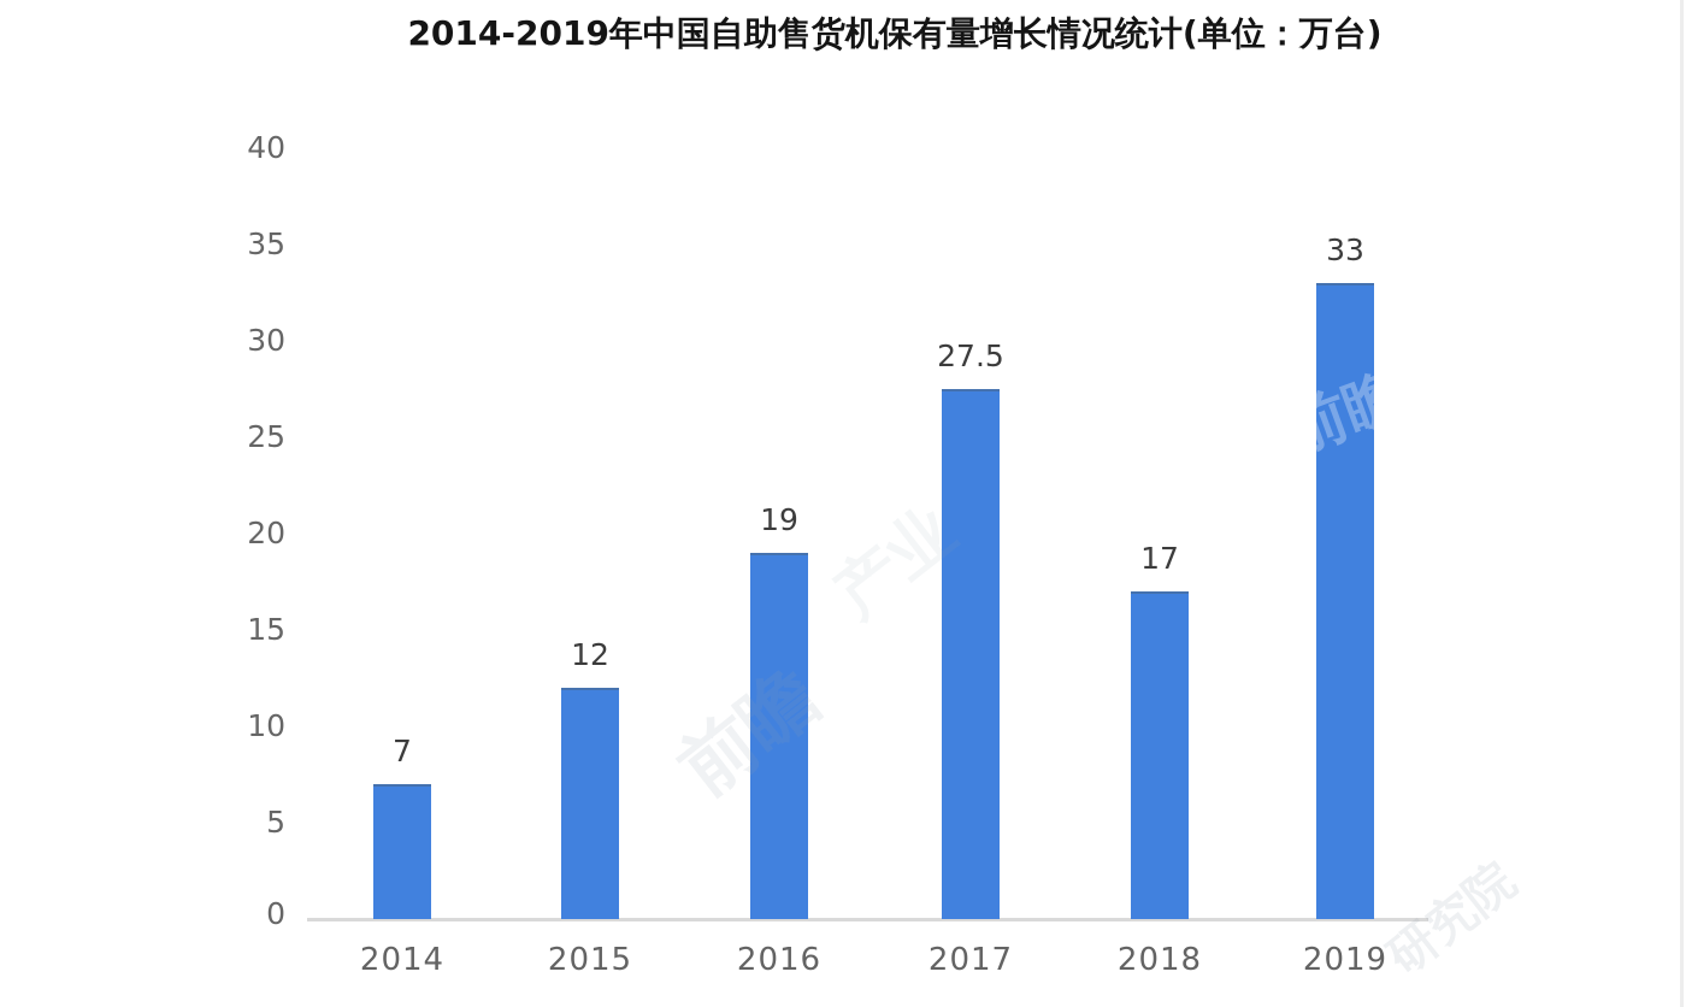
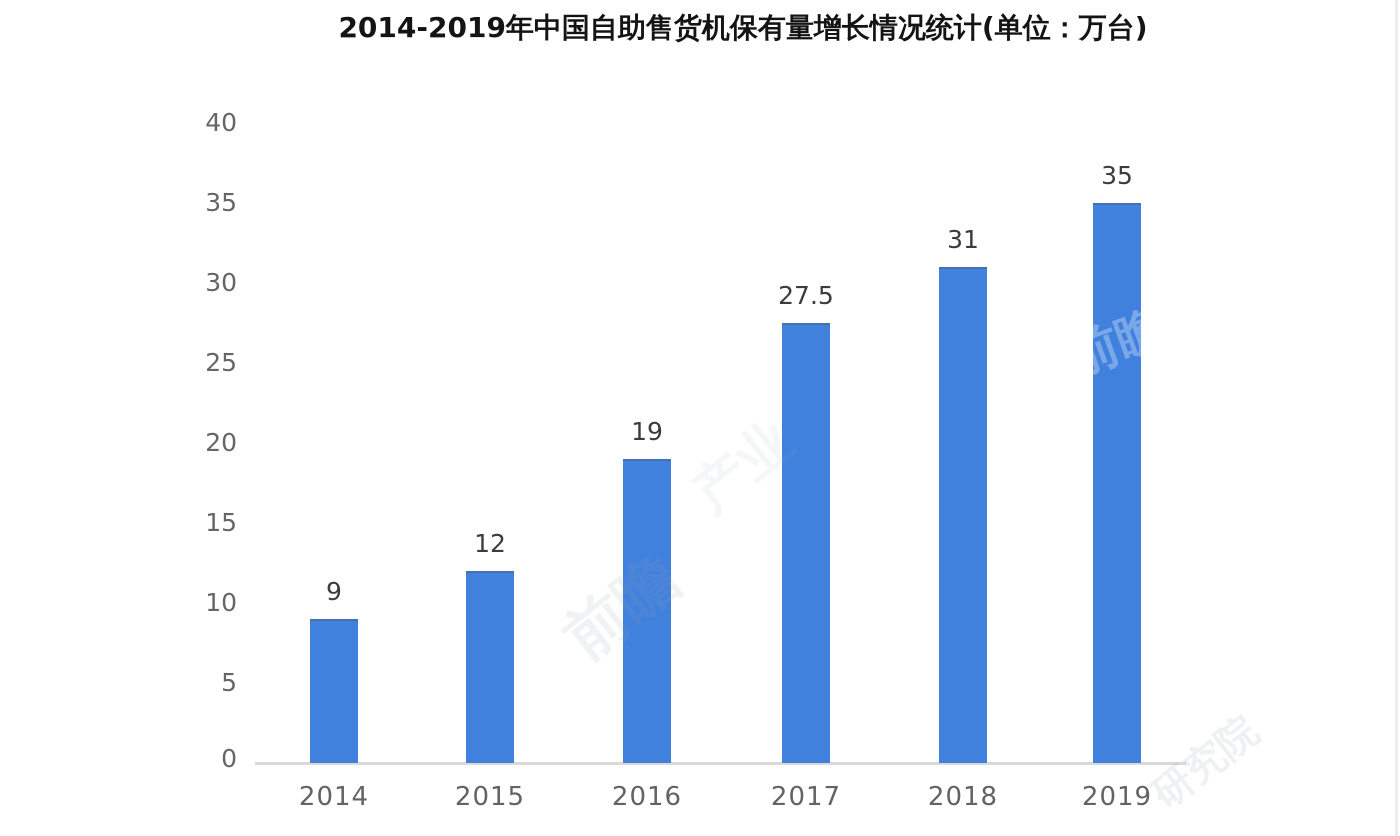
2014: 7 -> 9
2018: 17 -> 31
2019: 33 -> 35
